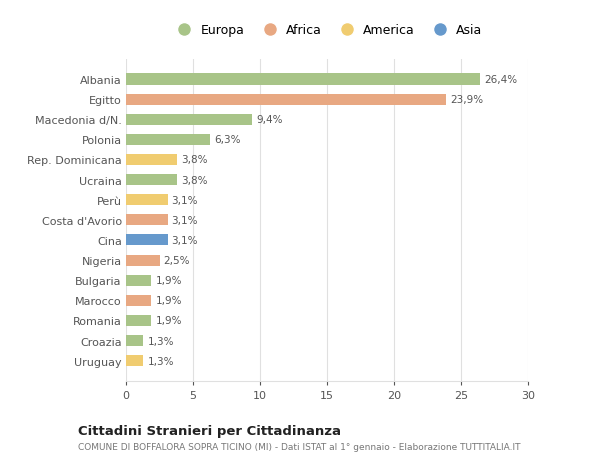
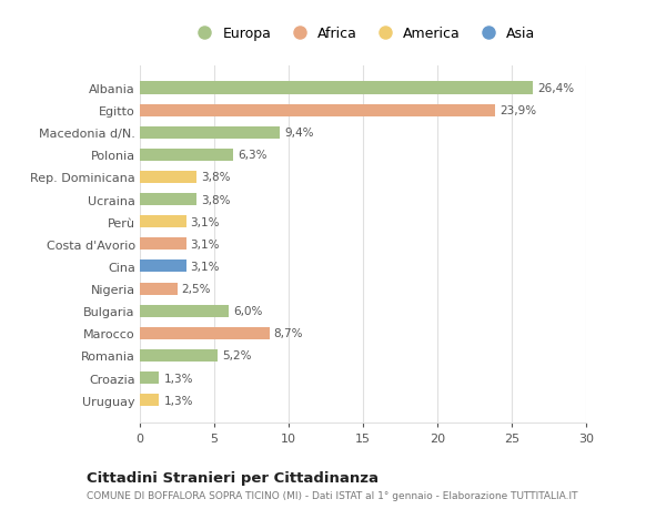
Bulgaria: 1,9% -> 6,0%
Marocco: 1,9% -> 8,7%
Romania: 1,9% -> 5,2%
